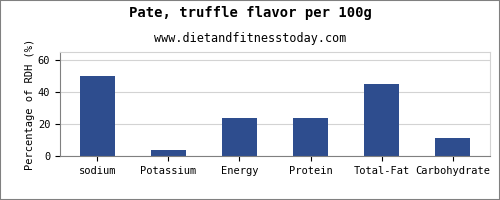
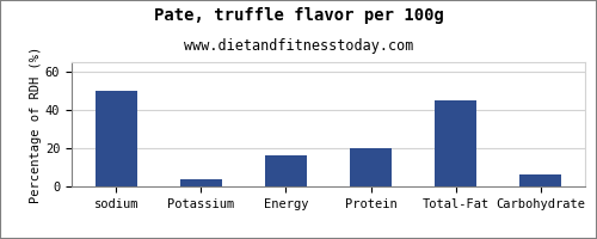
Energy: 24 -> 16
Protein: 24 -> 20
Carbohydrate: 11 -> 6
